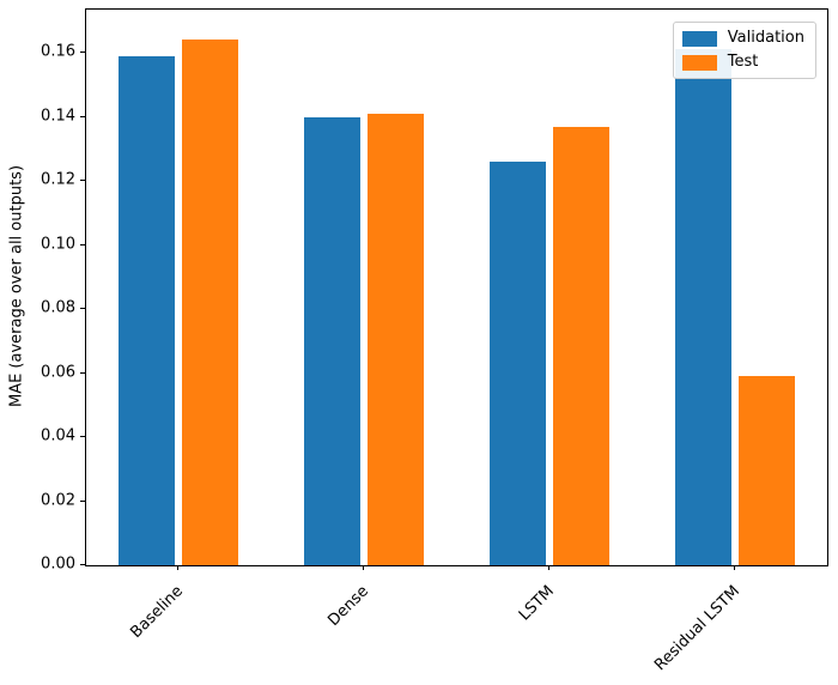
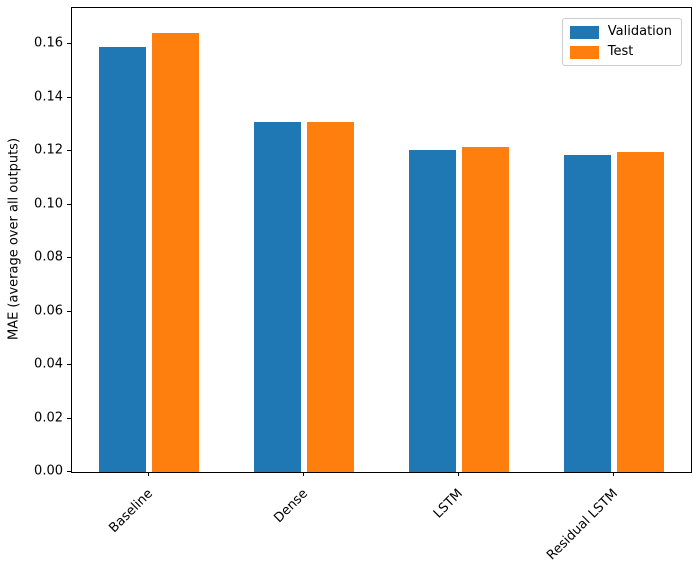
Validation/Dense: 0.140 -> 0.131
Test/Dense: 0.141 -> 0.131
Validation/LSTM: 0.126 -> 0.120
Test/LSTM: 0.137 -> 0.121
Validation/Residual LSTM: 0.161 -> 0.118
Test/Residual LSTM: 0.059 -> 0.119
